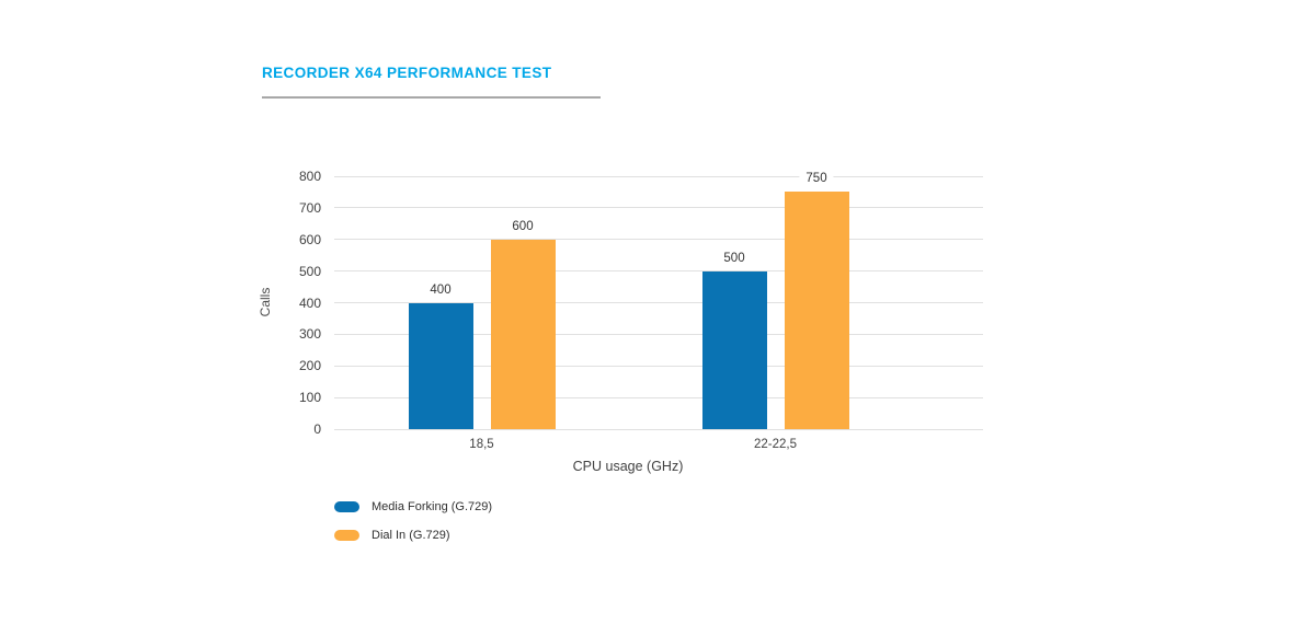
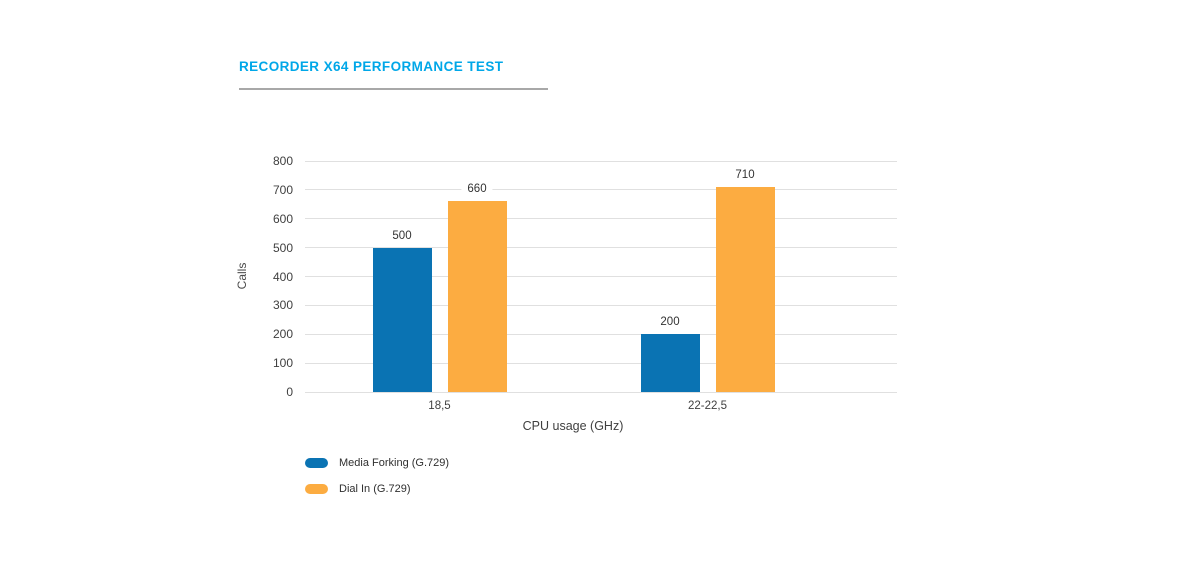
Media Forking (G.729)/18,5: 400 -> 500
Dial In (G.729)/18,5: 600 -> 660
Media Forking (G.729)/22-22,5: 500 -> 200
Dial In (G.729)/22-22,5: 750 -> 710
